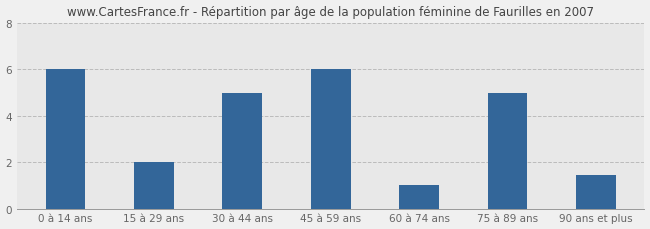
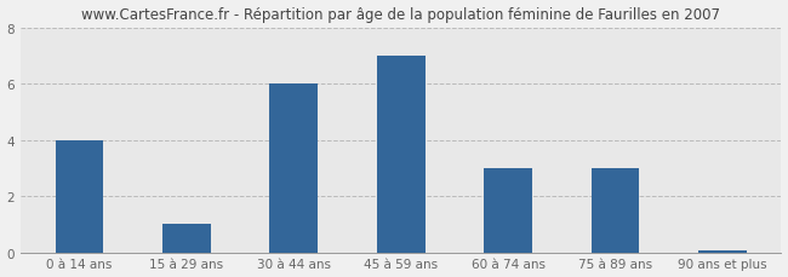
0 à 14 ans: 6.00 -> 4.00
15 à 29 ans: 2.00 -> 1.00
30 à 44 ans: 5.00 -> 6.00
45 à 59 ans: 6.00 -> 7.00
60 à 74 ans: 1.00 -> 3.00
75 à 89 ans: 5.00 -> 3.00
90 ans et plus: 1.45 -> 0.07
